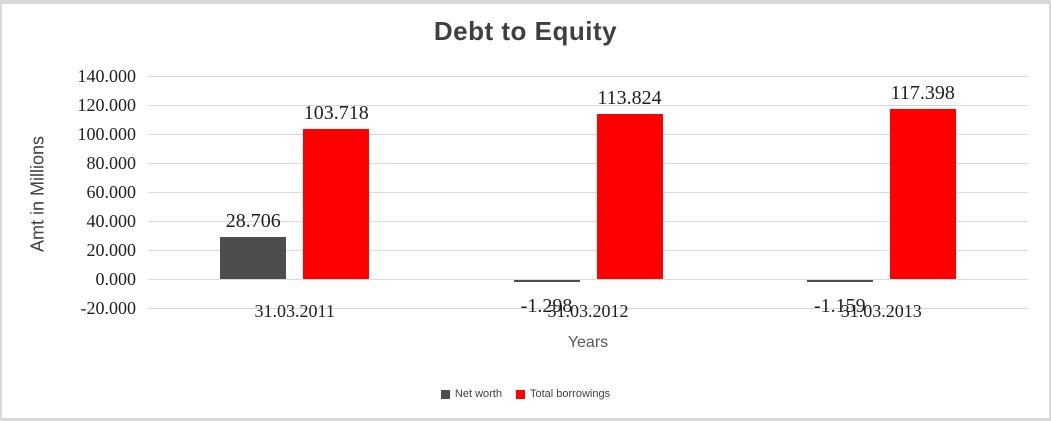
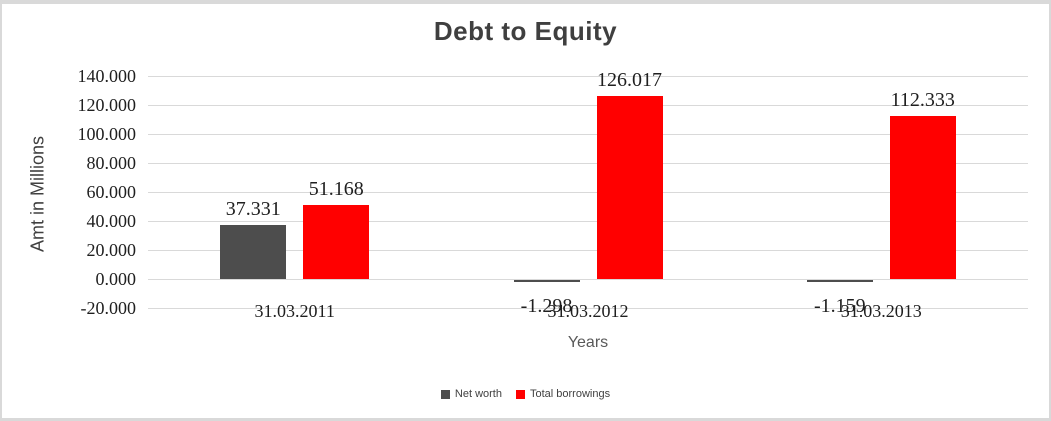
Net worth/31.03.2011: 28.706 -> 37.331
Total borrowings/31.03.2011: 103.718 -> 51.168
Total borrowings/31.03.2012: 113.824 -> 126.017
Total borrowings/31.03.2013: 117.398 -> 112.333
